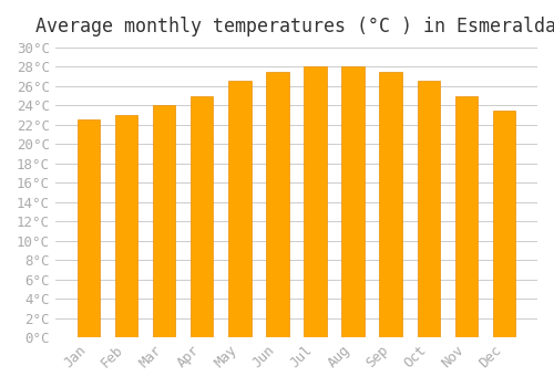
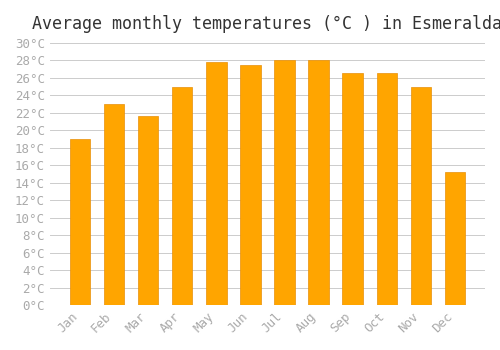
Jan: 22.5°C -> 19.0°C
Mar: 24.0°C -> 21.6°C
May: 26.5°C -> 27.8°C
Sep: 27.5°C -> 26.6°C
Dec: 23.5°C -> 15.2°C
